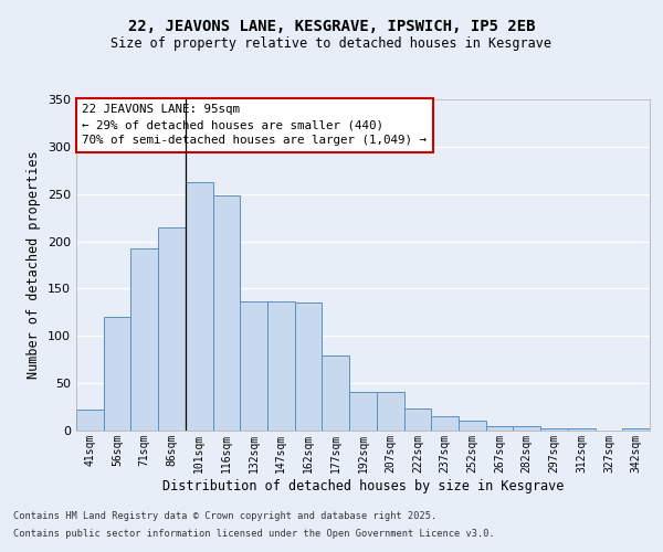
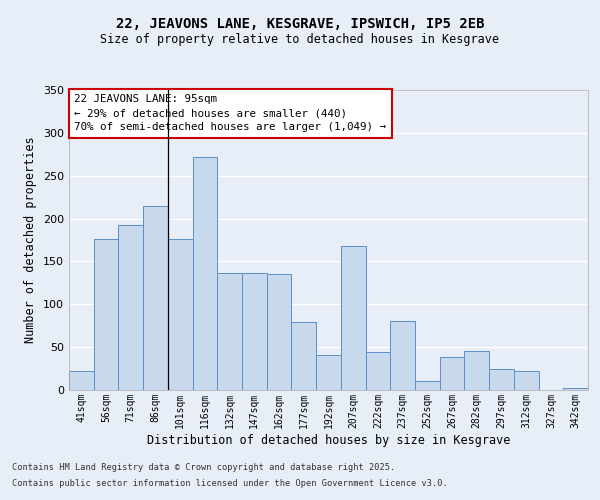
56sqm: 120 -> 176
101sqm: 262 -> 176
116sqm: 249 -> 272
207sqm: 41 -> 168
222sqm: 23 -> 44
237sqm: 15 -> 80
267sqm: 5 -> 38
282sqm: 5 -> 46
297sqm: 2 -> 24
312sqm: 2 -> 22
